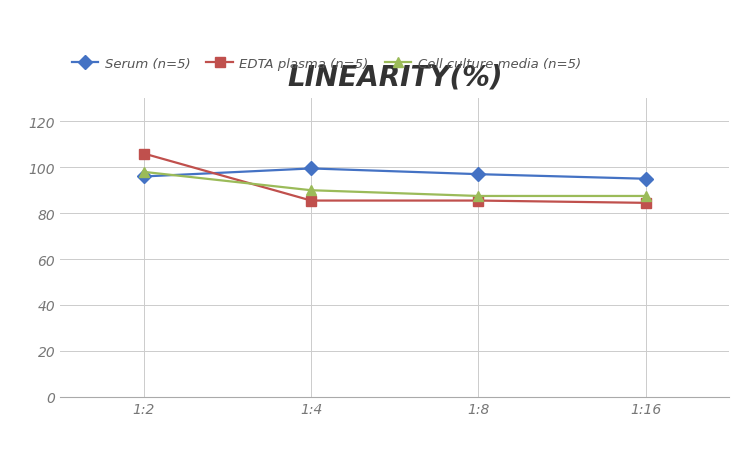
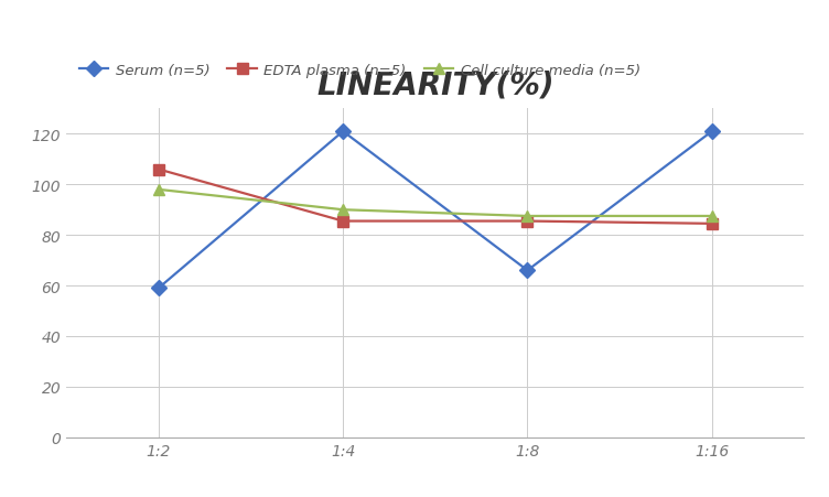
Serum (n=5)/1:2: 96.0 -> 59.0
Serum (n=5)/1:4: 99.5 -> 121.0
Serum (n=5)/1:8: 97.0 -> 66.0
Serum (n=5)/1:16: 95.0 -> 121.0
